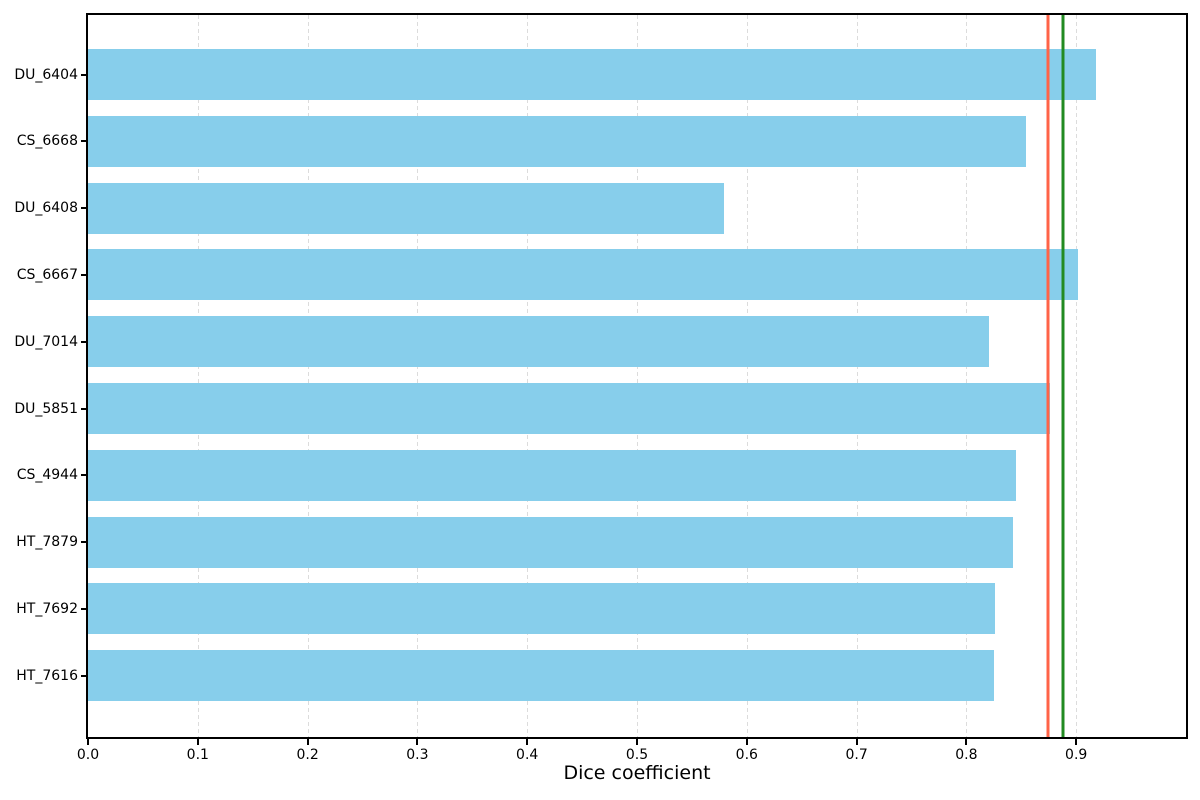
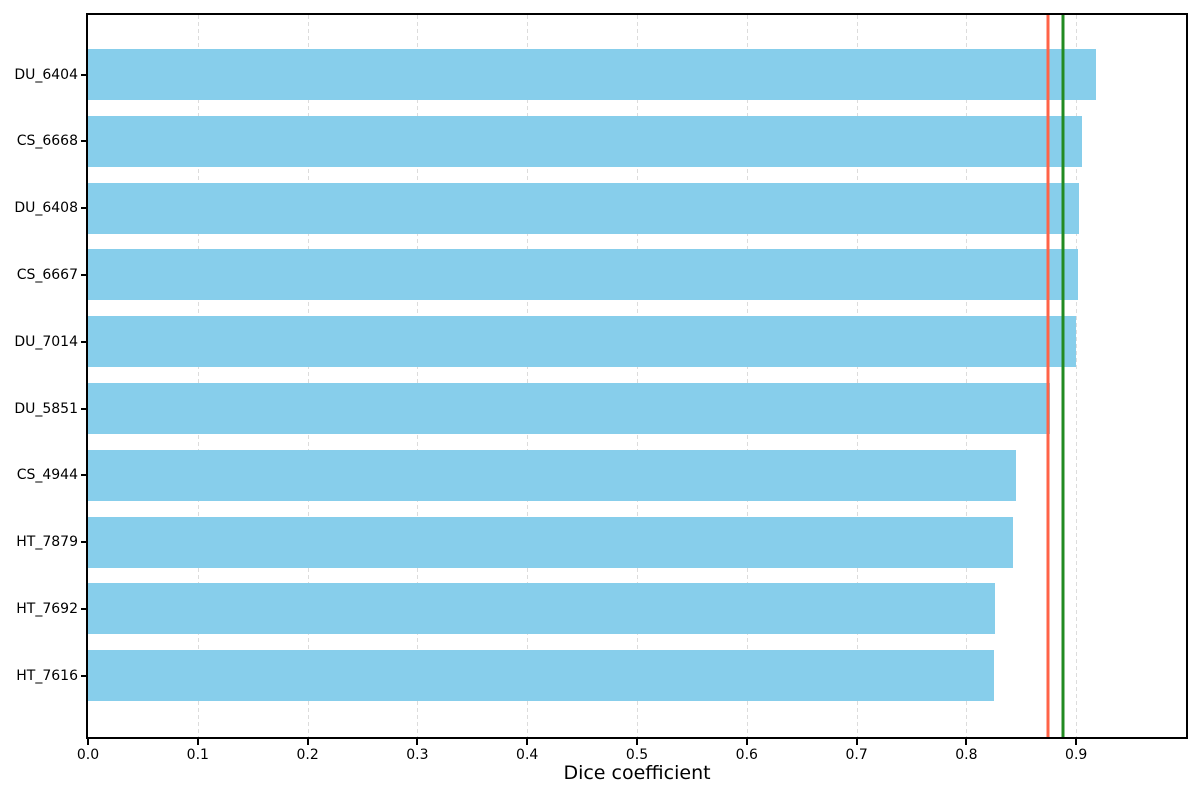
CS_6668: 0.854 -> 0.905
DU_6408: 0.579 -> 0.903
DU_7014: 0.821 -> 0.900
